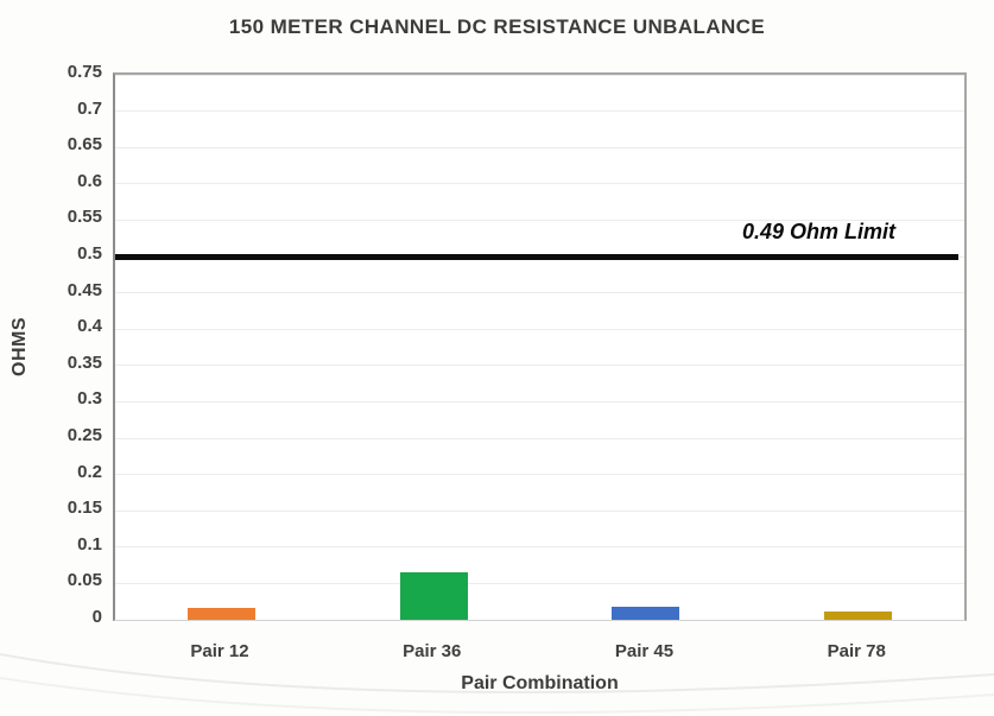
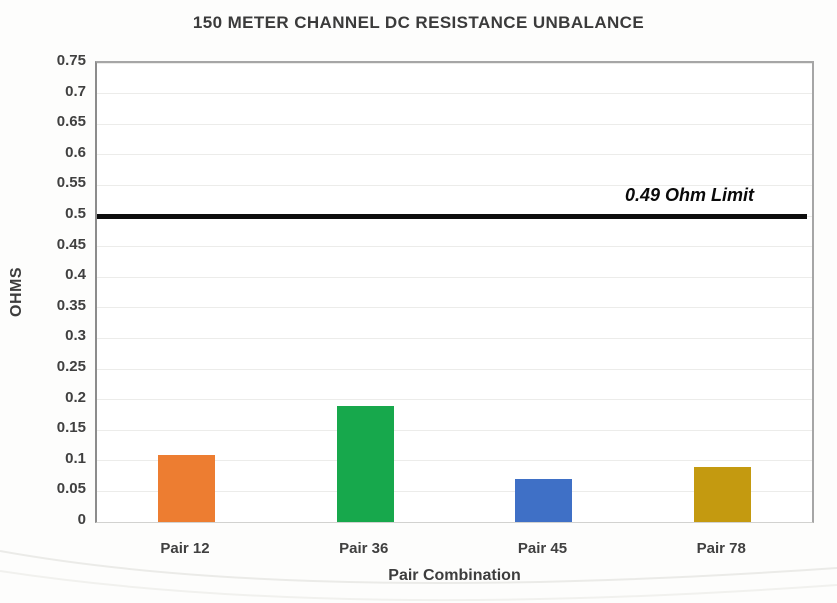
Pair 12: 0.02 -> 0.11
Pair 36: 0.07 -> 0.19
Pair 45: 0.02 -> 0.07
Pair 78: 0.01 -> 0.09
